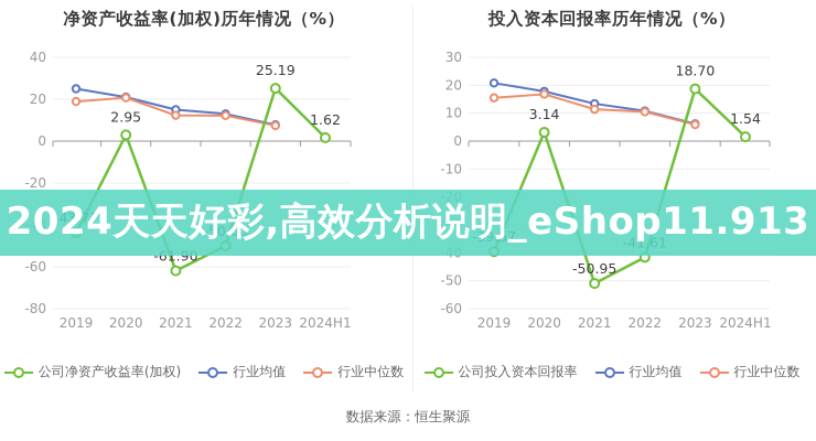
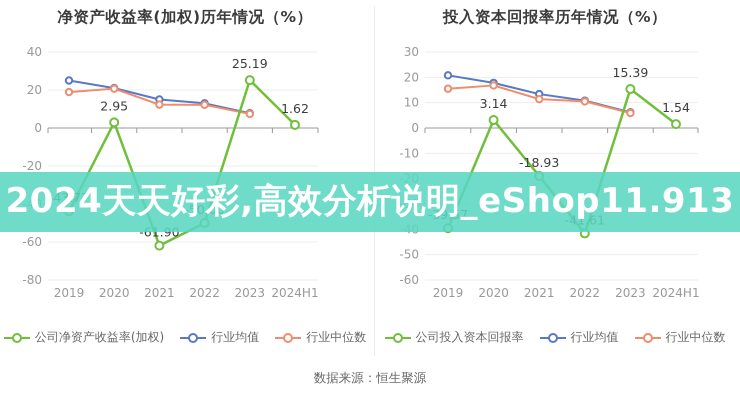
投入资本回报率历年情况（%）/公司投入资本回报率/2021: -50.95 -> -18.93
投入资本回报率历年情况（%）/公司投入资本回报率/2023: 18.70 -> 15.39
